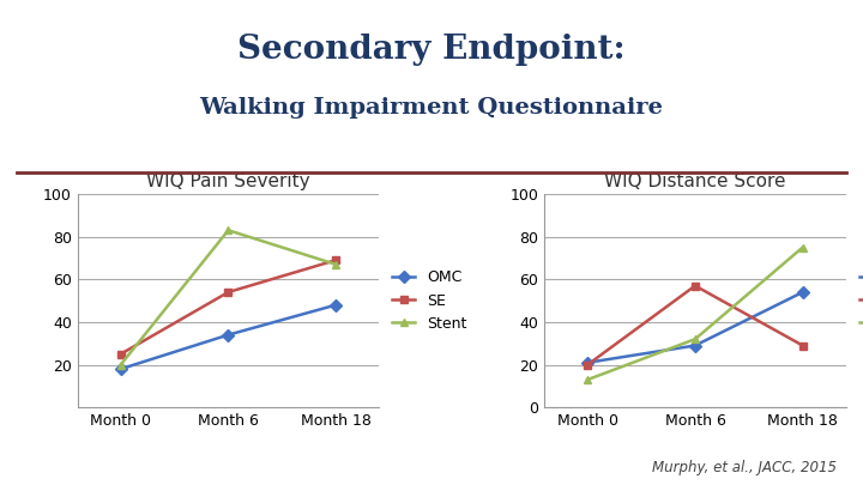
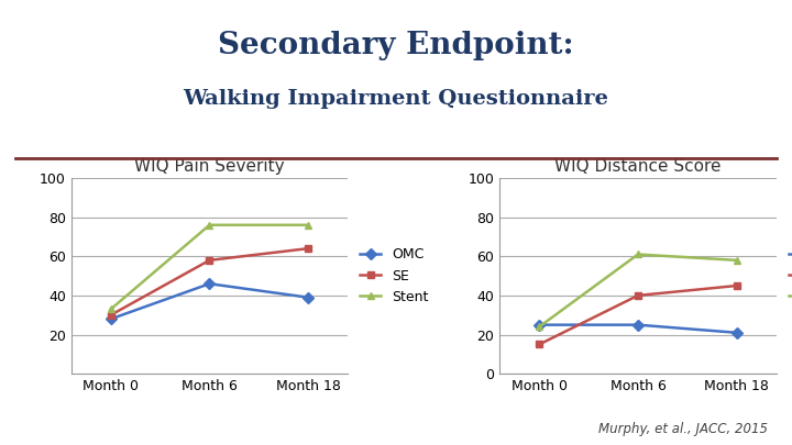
WIQ Pain Severity/OMC/Month 0: 18 -> 28
WIQ Pain Severity/SE/Month 0: 25 -> 30
WIQ Pain Severity/Stent/Month 0: 20 -> 33
WIQ Pain Severity/OMC/Month 6: 34 -> 46
WIQ Pain Severity/SE/Month 6: 54 -> 58
WIQ Pain Severity/Stent/Month 6: 83 -> 76
WIQ Pain Severity/OMC/Month 18: 48 -> 39
WIQ Pain Severity/SE/Month 18: 69 -> 64
WIQ Pain Severity/Stent/Month 18: 67 -> 76
WIQ Distance Score/OMC/Month 0: 21 -> 25
WIQ Distance Score/SE/Month 0: 20 -> 15
WIQ Distance Score/Stent/Month 0: 13 -> 24
WIQ Distance Score/OMC/Month 6: 29 -> 25
WIQ Distance Score/SE/Month 6: 57 -> 40
WIQ Distance Score/Stent/Month 6: 32 -> 61
WIQ Distance Score/OMC/Month 18: 54 -> 21
WIQ Distance Score/SE/Month 18: 29 -> 45
WIQ Distance Score/Stent/Month 18: 75 -> 58
